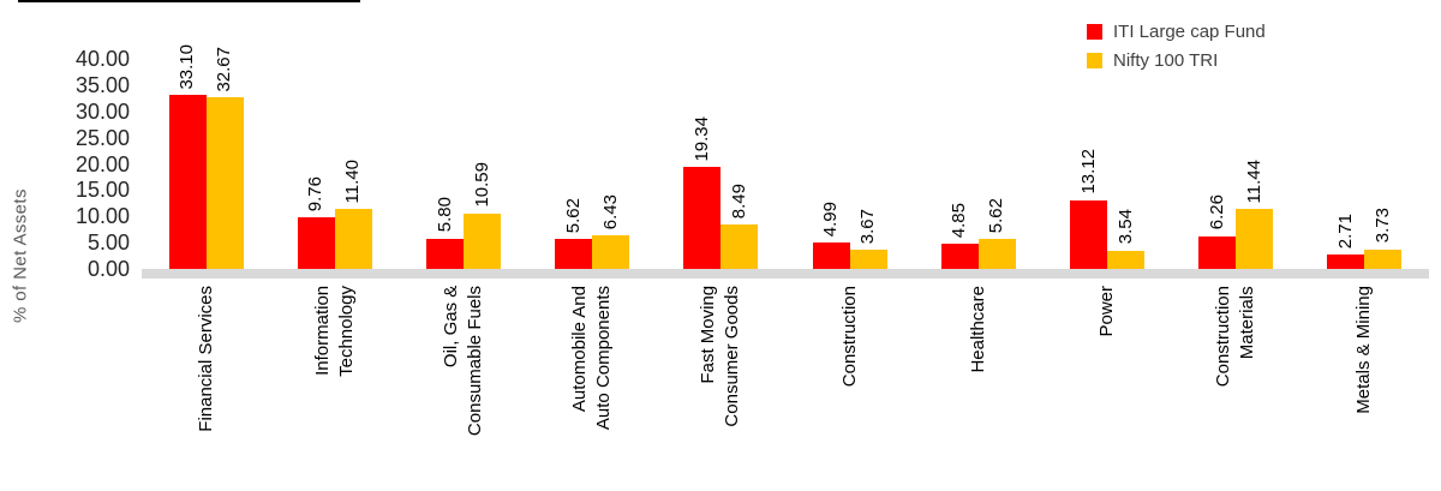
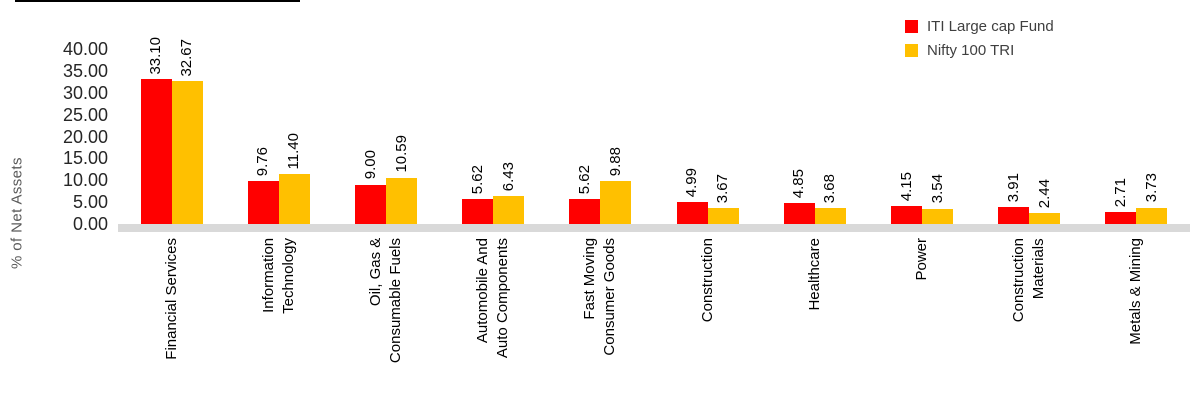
ITI Large cap Fund/Oil, Gas & Consumable Fuels: 5.80 -> 9.00
ITI Large cap Fund/Fast Moving Consumer Goods: 19.34 -> 5.62
Nifty 100 TRI/Fast Moving Consumer Goods: 8.49 -> 9.88
Nifty 100 TRI/Healthcare: 5.62 -> 3.68
ITI Large cap Fund/Power: 13.12 -> 4.15
ITI Large cap Fund/Construction Materials: 6.26 -> 3.91
Nifty 100 TRI/Construction Materials: 11.44 -> 2.44
